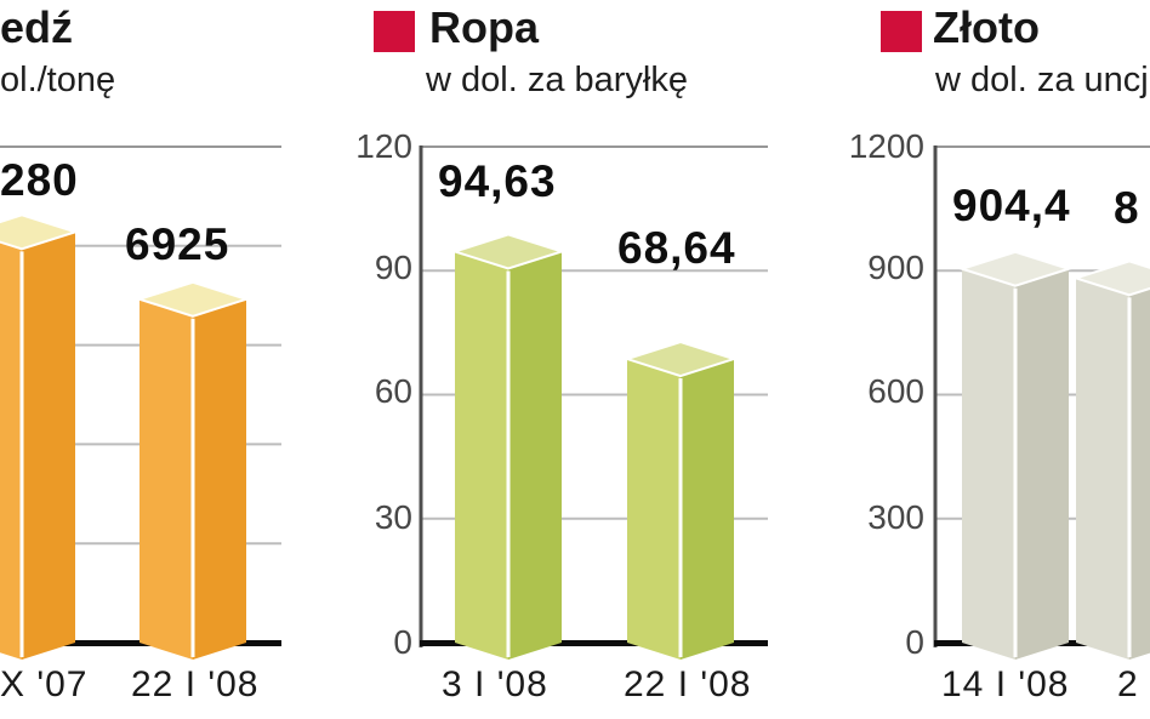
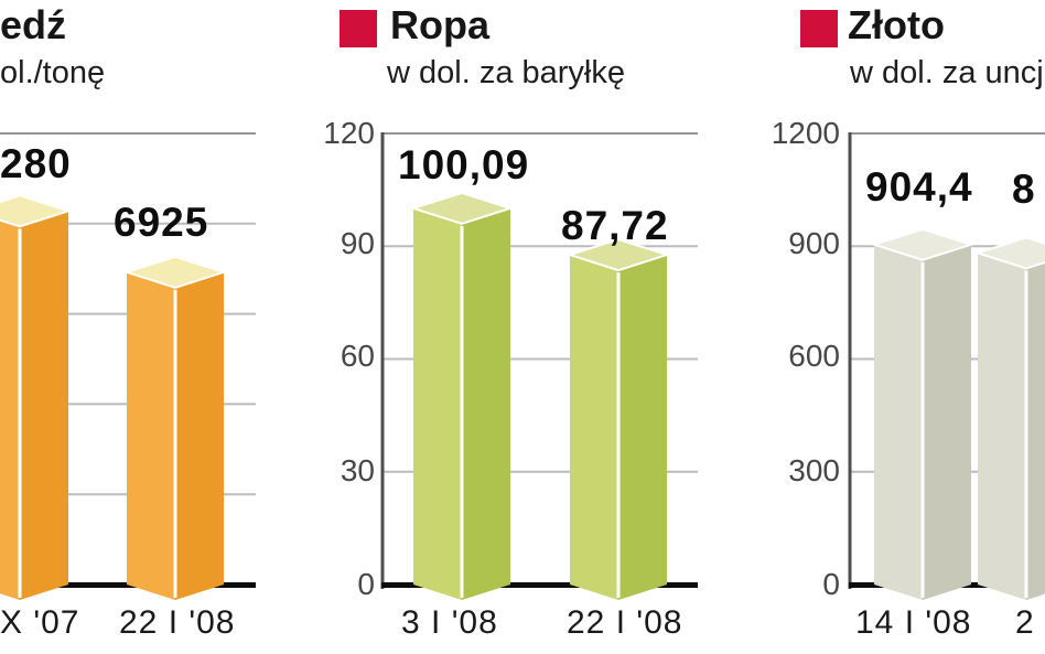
Ropa/3 I '08: 94,63 -> 100,09
Ropa/22 I '08: 68,64 -> 87,72
